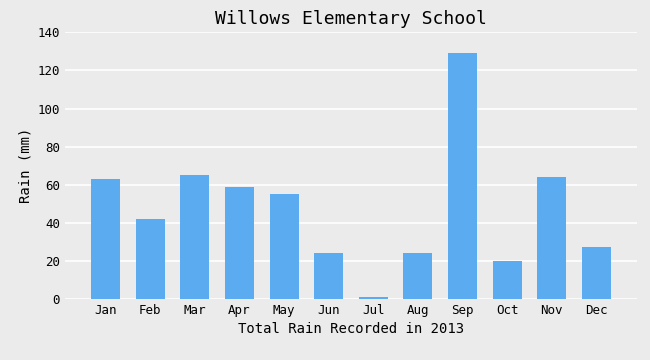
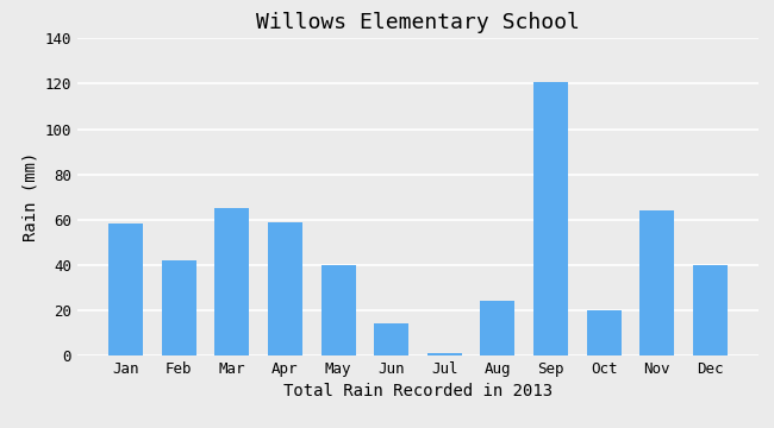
Jan: 63 -> 58
May: 55 -> 40
Jun: 24 -> 14
Sep: 129 -> 121
Dec: 27 -> 40
